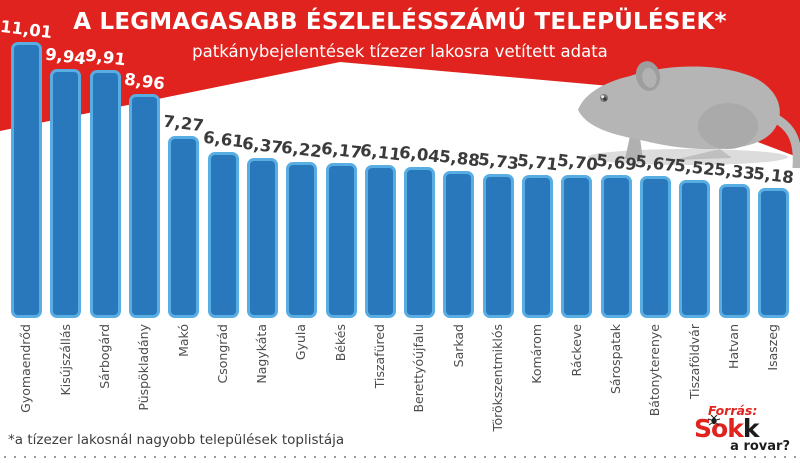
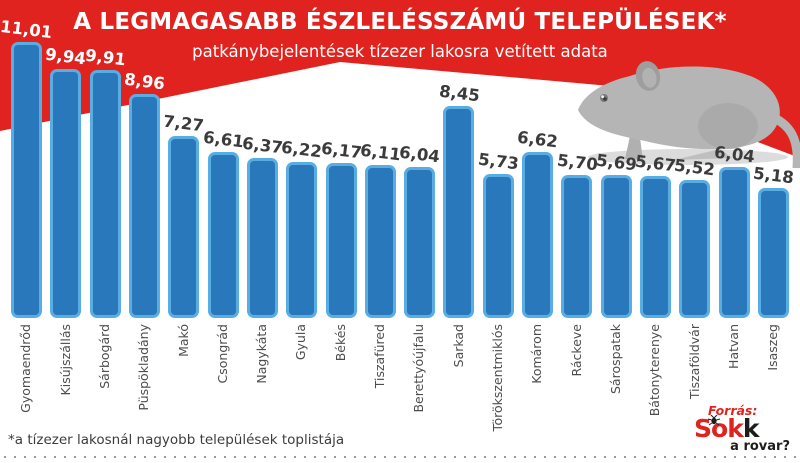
Sarkad: 5,88 -> 8,45
Komárom: 5,71 -> 6,62
Hatvan: 5,33 -> 6,04
